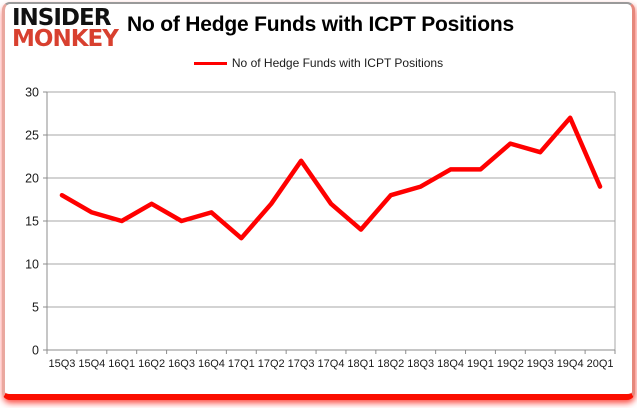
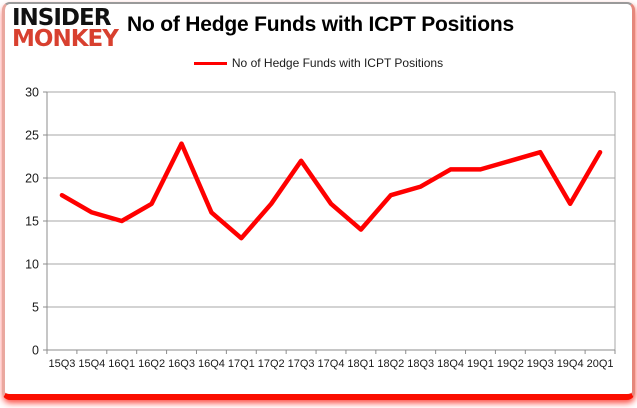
16Q3: 15 -> 24
19Q2: 24 -> 22
19Q4: 27 -> 17
20Q1: 19 -> 23
